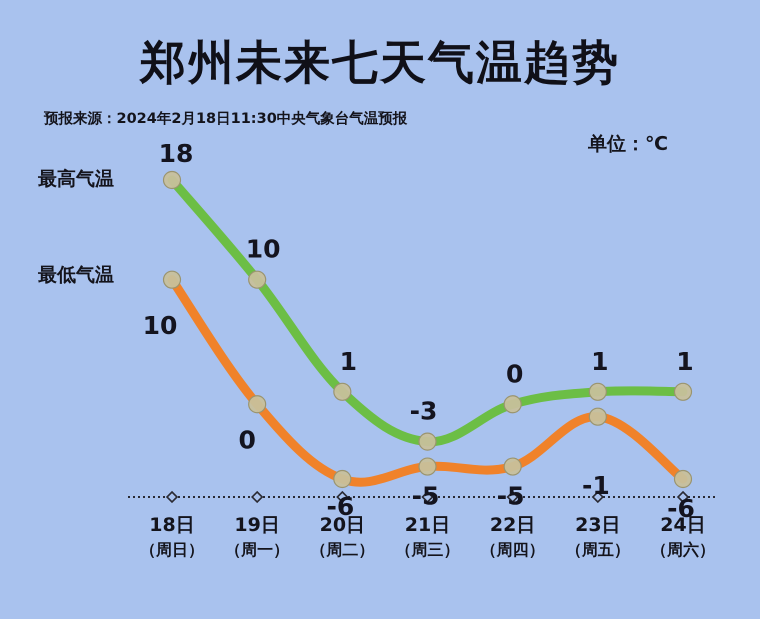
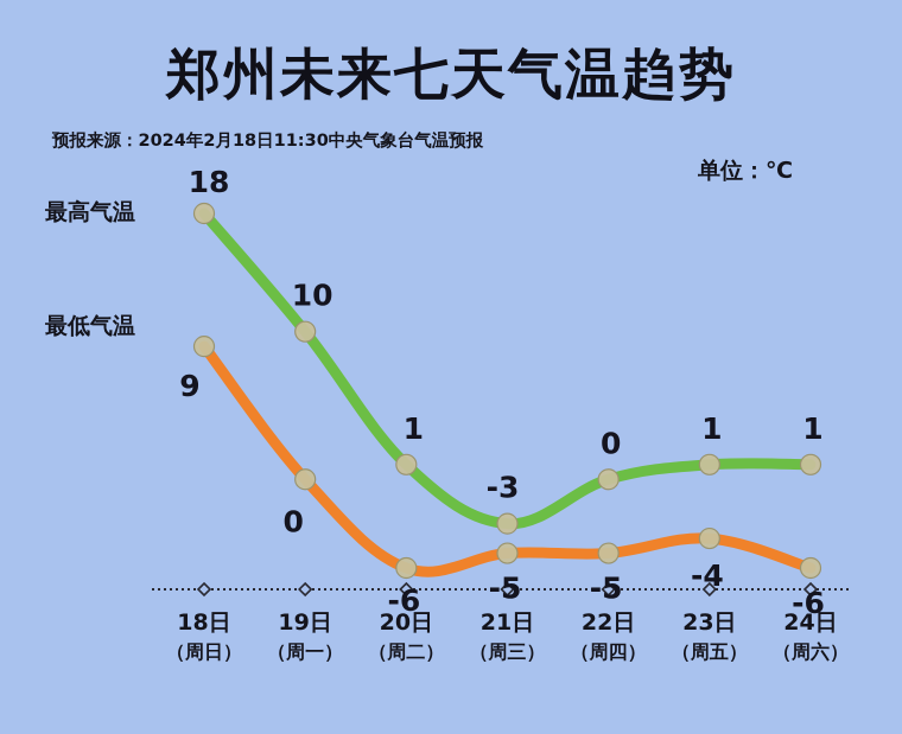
最低气温/18日: 10 -> 9
最低气温/23日: -1 -> -4
